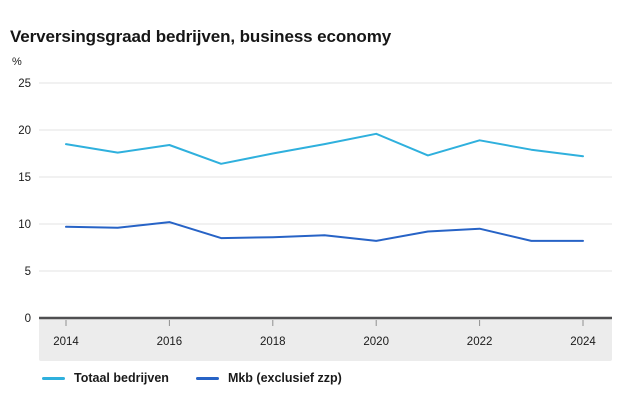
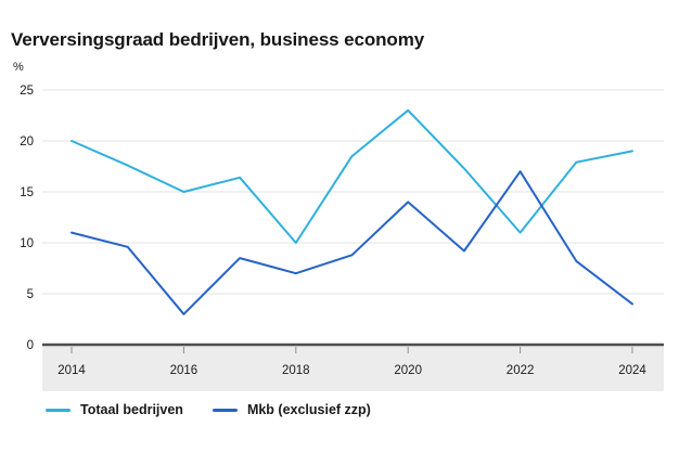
Totaal bedrijven/2014: 18 -> 20
Mkb (exclusief zzp)/2014: 10 -> 11
Totaal bedrijven/2016: 18 -> 15
Mkb (exclusief zzp)/2016: 10 -> 3
Totaal bedrijven/2018: 18 -> 10
Mkb (exclusief zzp)/2018: 9 -> 7
Totaal bedrijven/2020: 20 -> 23
Mkb (exclusief zzp)/2020: 8 -> 14
Totaal bedrijven/2022: 19 -> 11
Mkb (exclusief zzp)/2022: 10 -> 17
Totaal bedrijven/2024: 17 -> 19
Mkb (exclusief zzp)/2024: 8 -> 4
